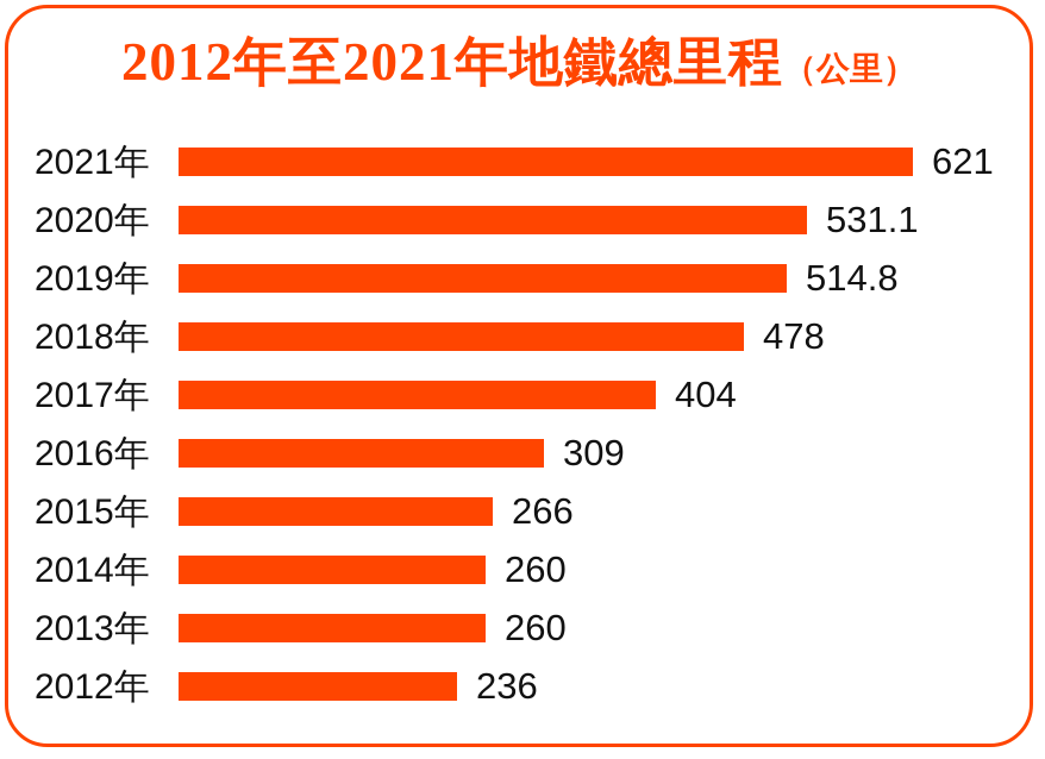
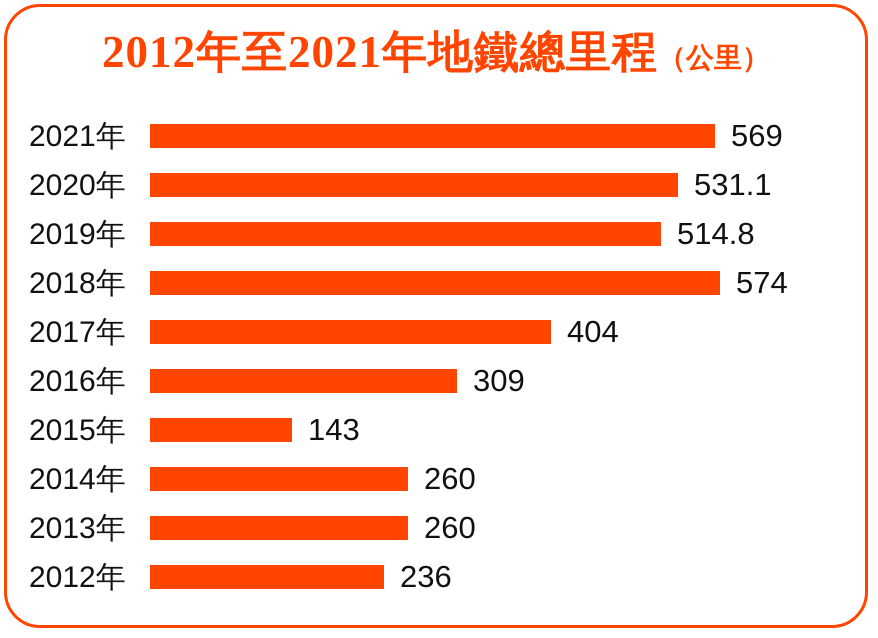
2021年: 621 -> 569
2018年: 478 -> 574
2015年: 266 -> 143
